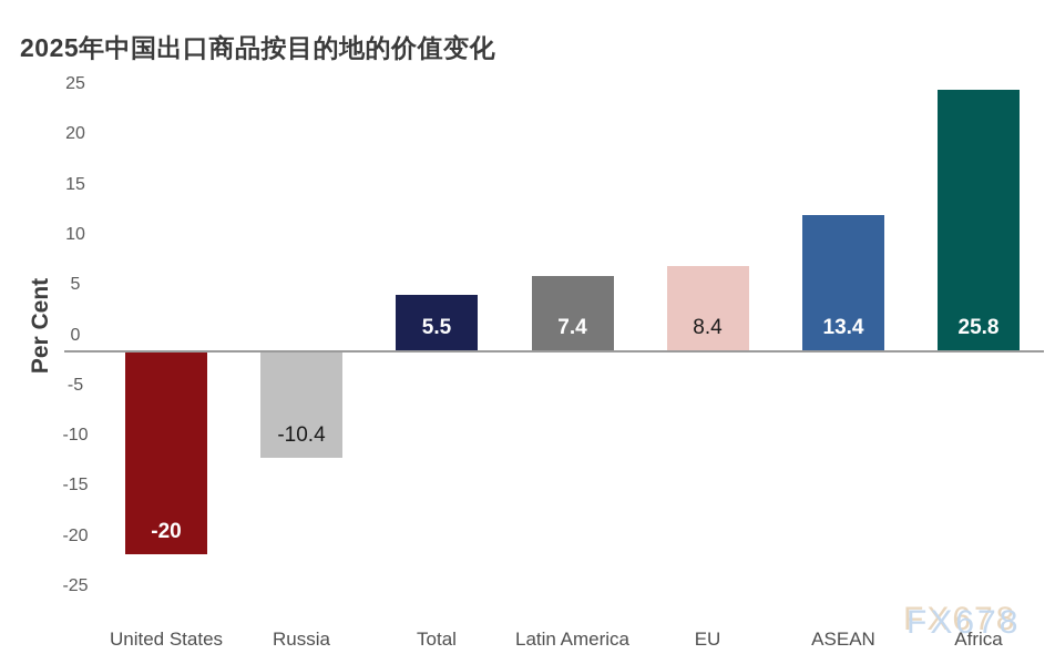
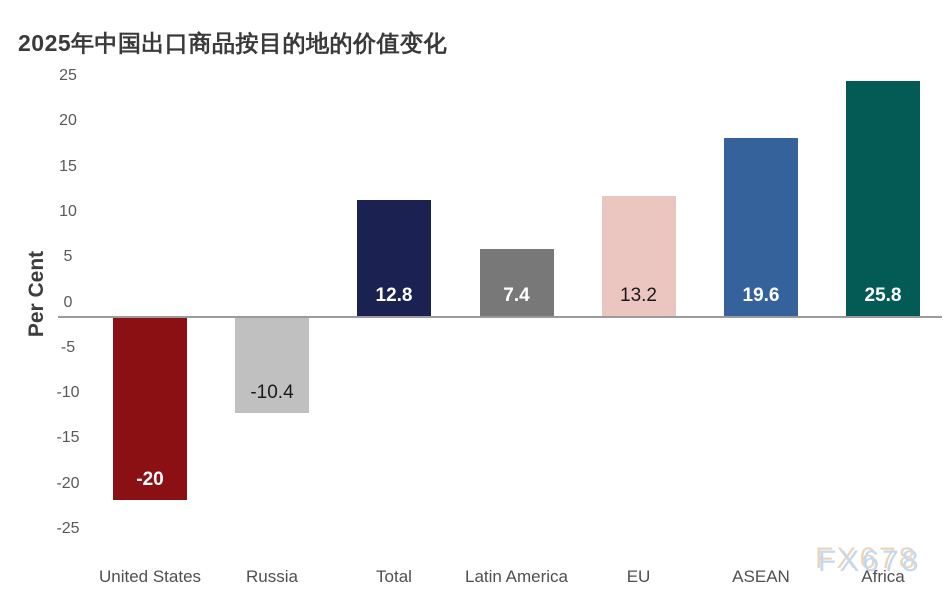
Total: 5.5 -> 12.8
EU: 8.4 -> 13.2
ASEAN: 13.4 -> 19.6
